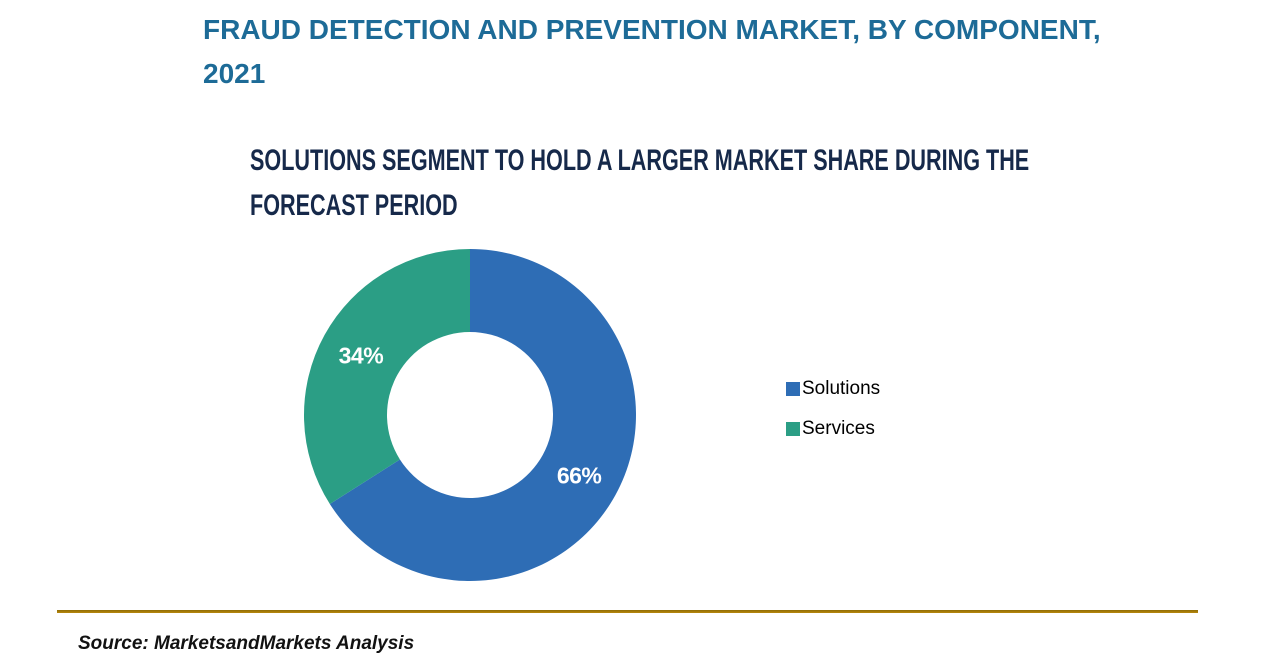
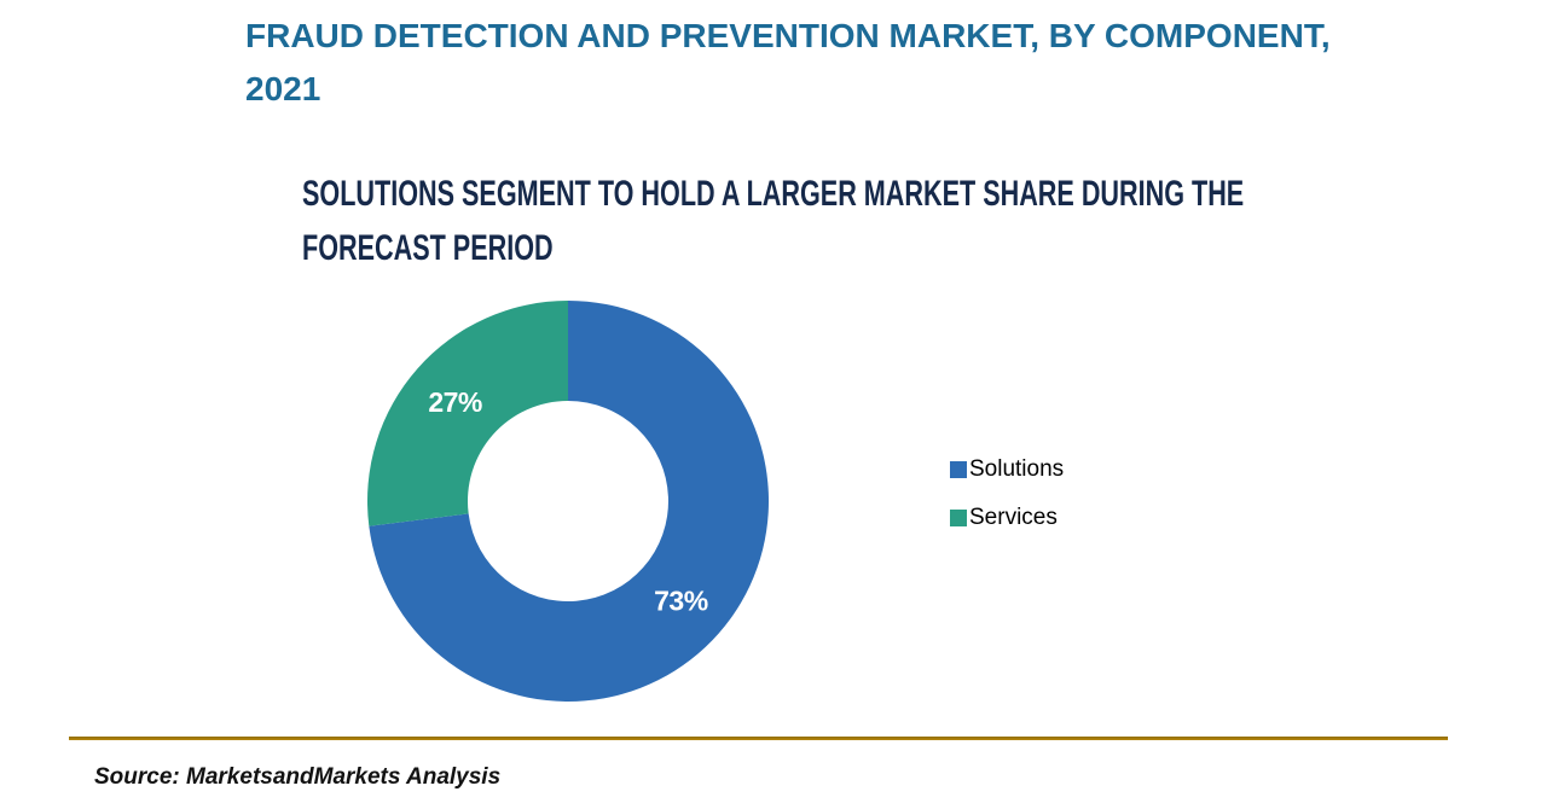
Solutions: 66% -> 73%
Services: 34% -> 27%
